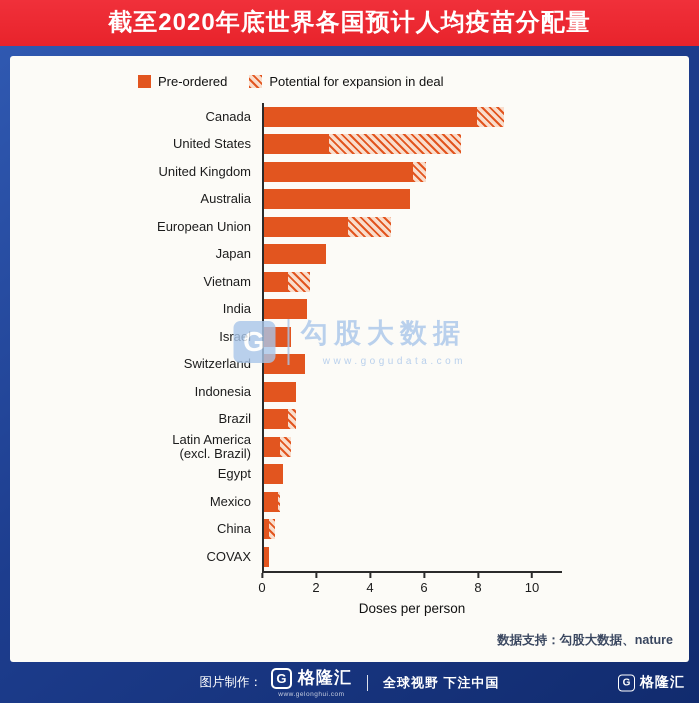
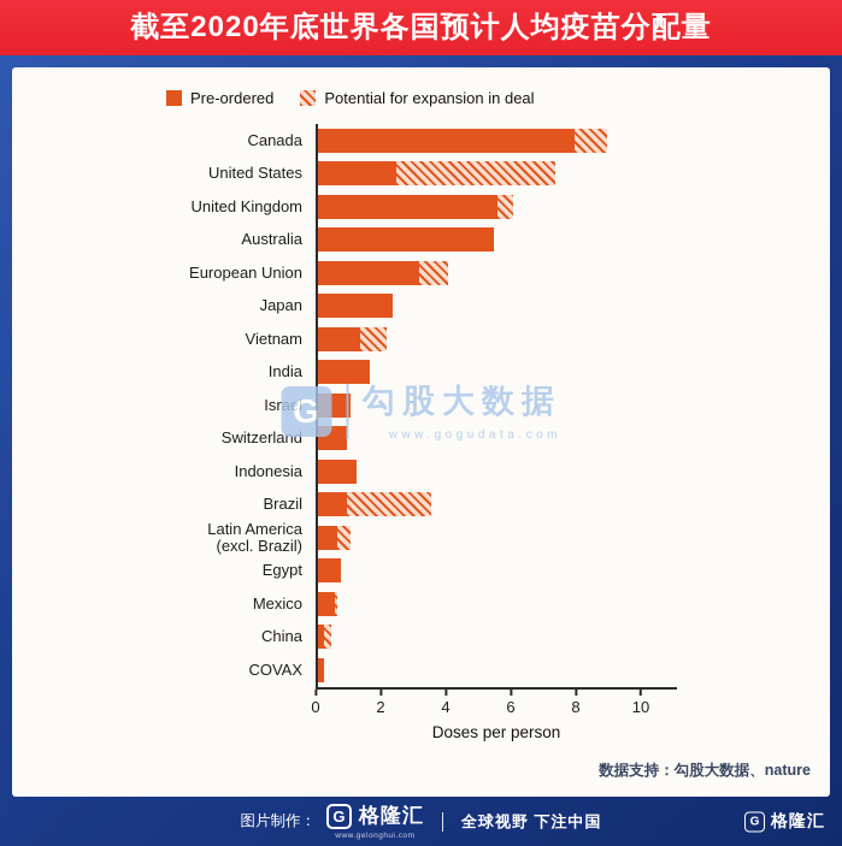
Potential for expansion in deal/European Union: 1.6 -> 0.9
Pre-ordered/Vietnam: 0.9 -> 1.3
Pre-ordered/Switzerland: 1.5 -> 0.9
Potential for expansion in deal/Brazil: 0.3 -> 2.6
